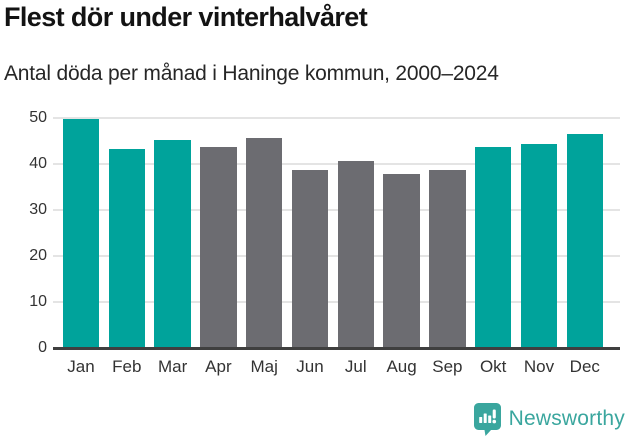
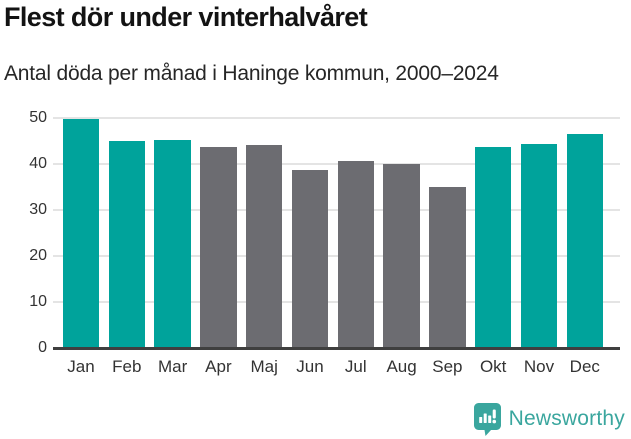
Feb: 43 -> 45
Maj: 46 -> 44
Aug: 38 -> 40
Sep: 39 -> 35
